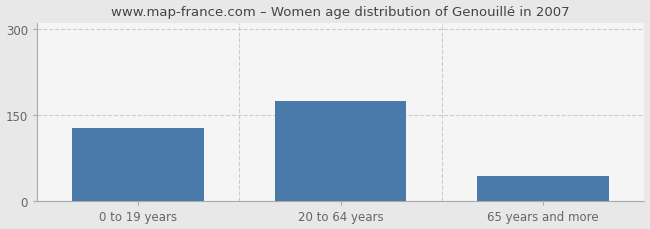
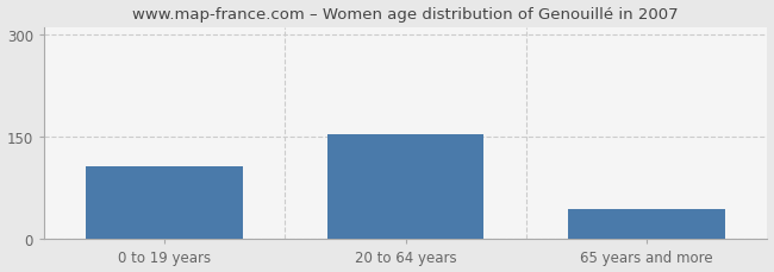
0 to 19 years: 127 -> 106
20 to 64 years: 174 -> 154
